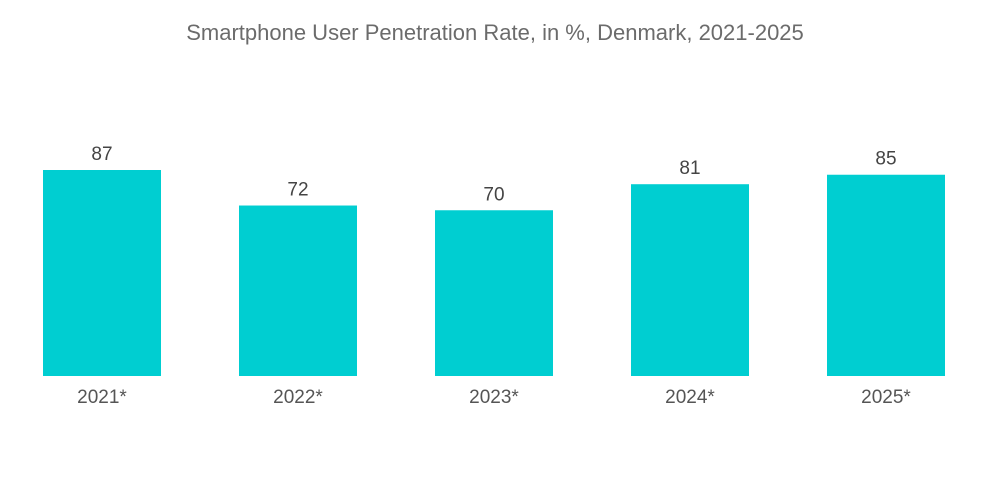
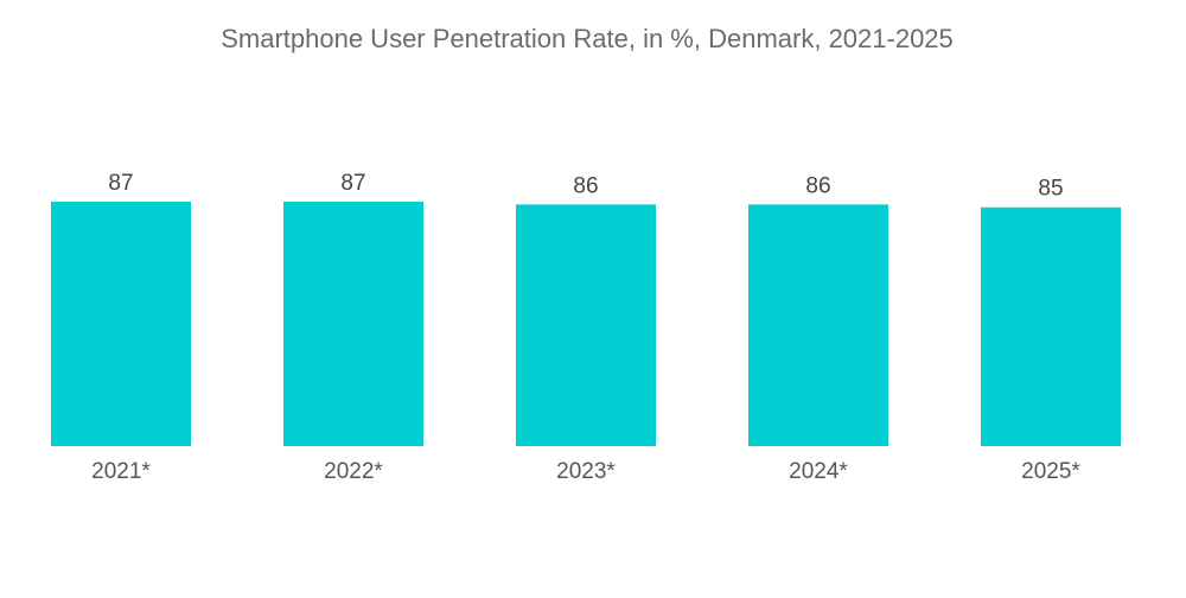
2022*: 72 -> 87
2023*: 70 -> 86
2024*: 81 -> 86
